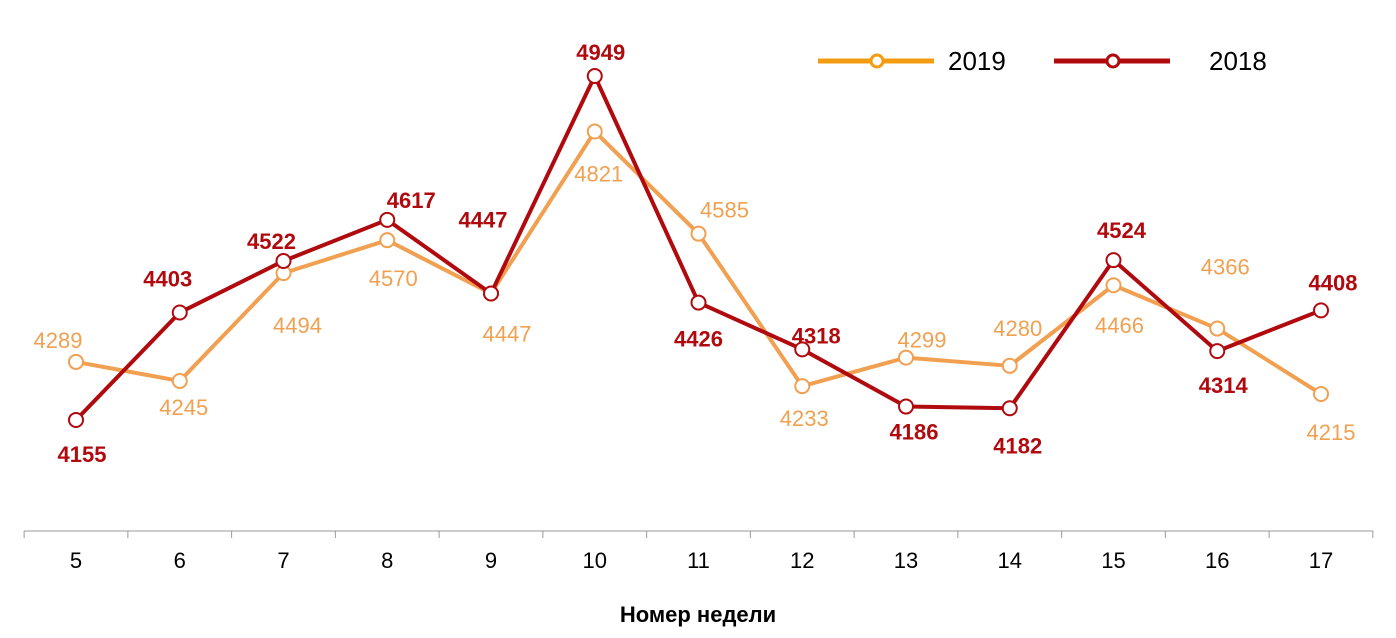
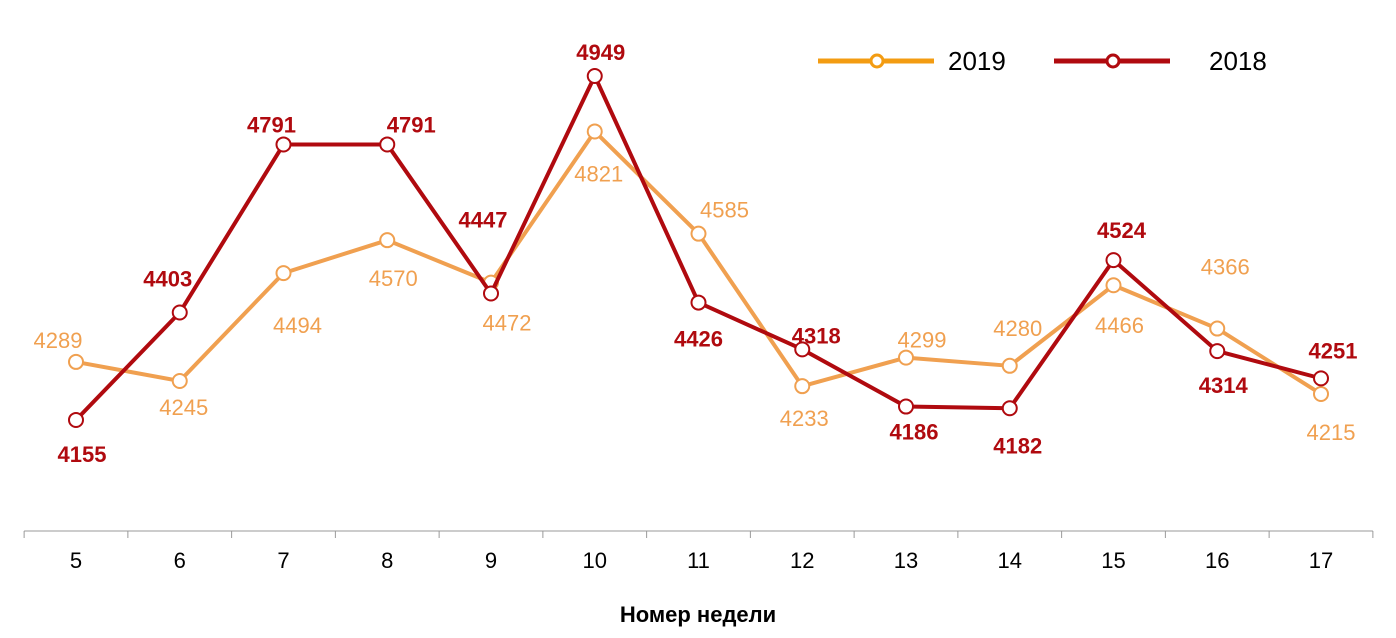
2018/7: 4522 -> 4791
2018/8: 4617 -> 4791
2019/9: 4447 -> 4472
2018/17: 4408 -> 4251
